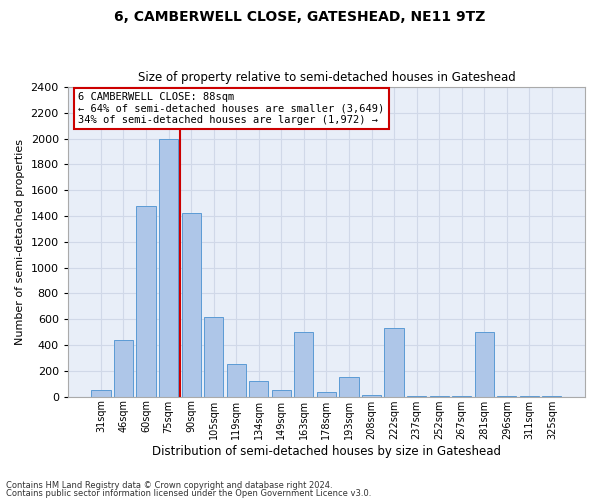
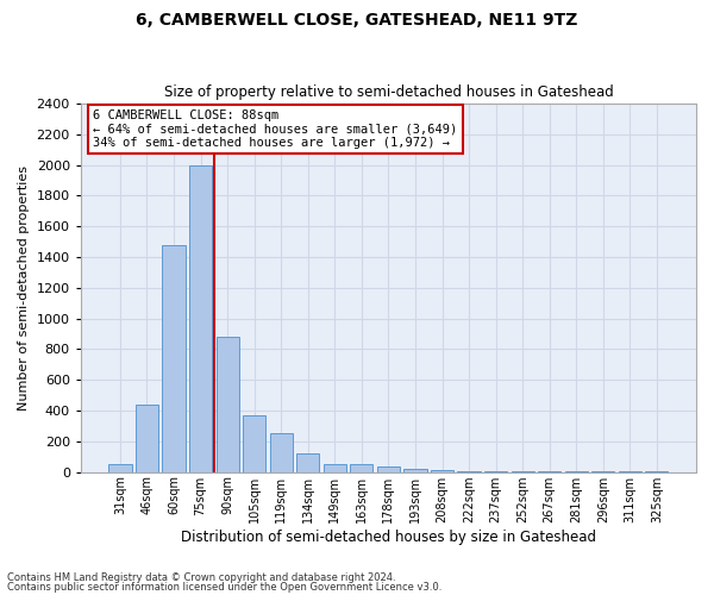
90sqm: 1420 -> 880
105sqm: 620 -> 370
163sqm: 500 -> 60
193sqm: 150 -> 20
222sqm: 530 -> 0
281sqm: 500 -> 0
